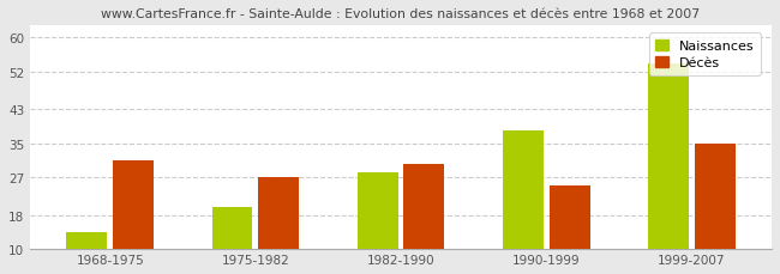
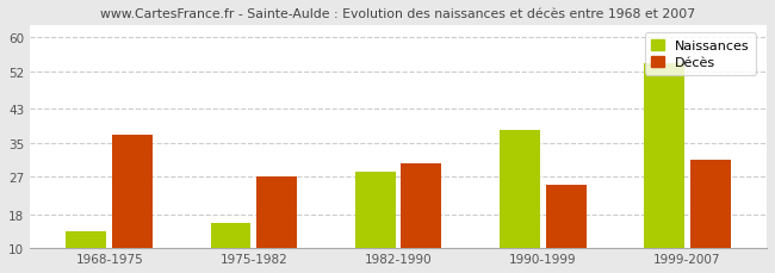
Décès/1968-1975: 31 -> 37
Naissances/1975-1982: 20 -> 16
Décès/1999-2007: 35 -> 31
